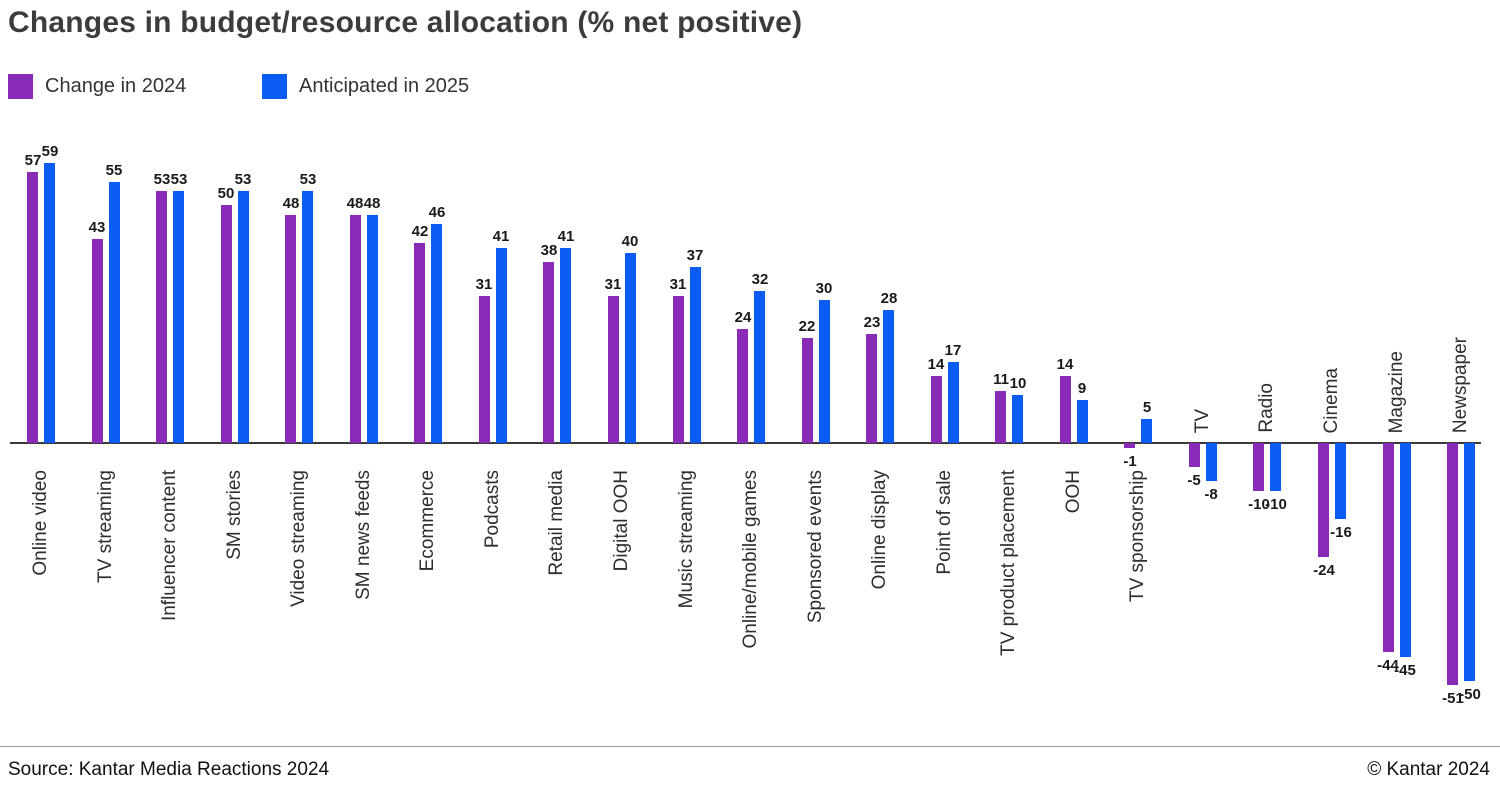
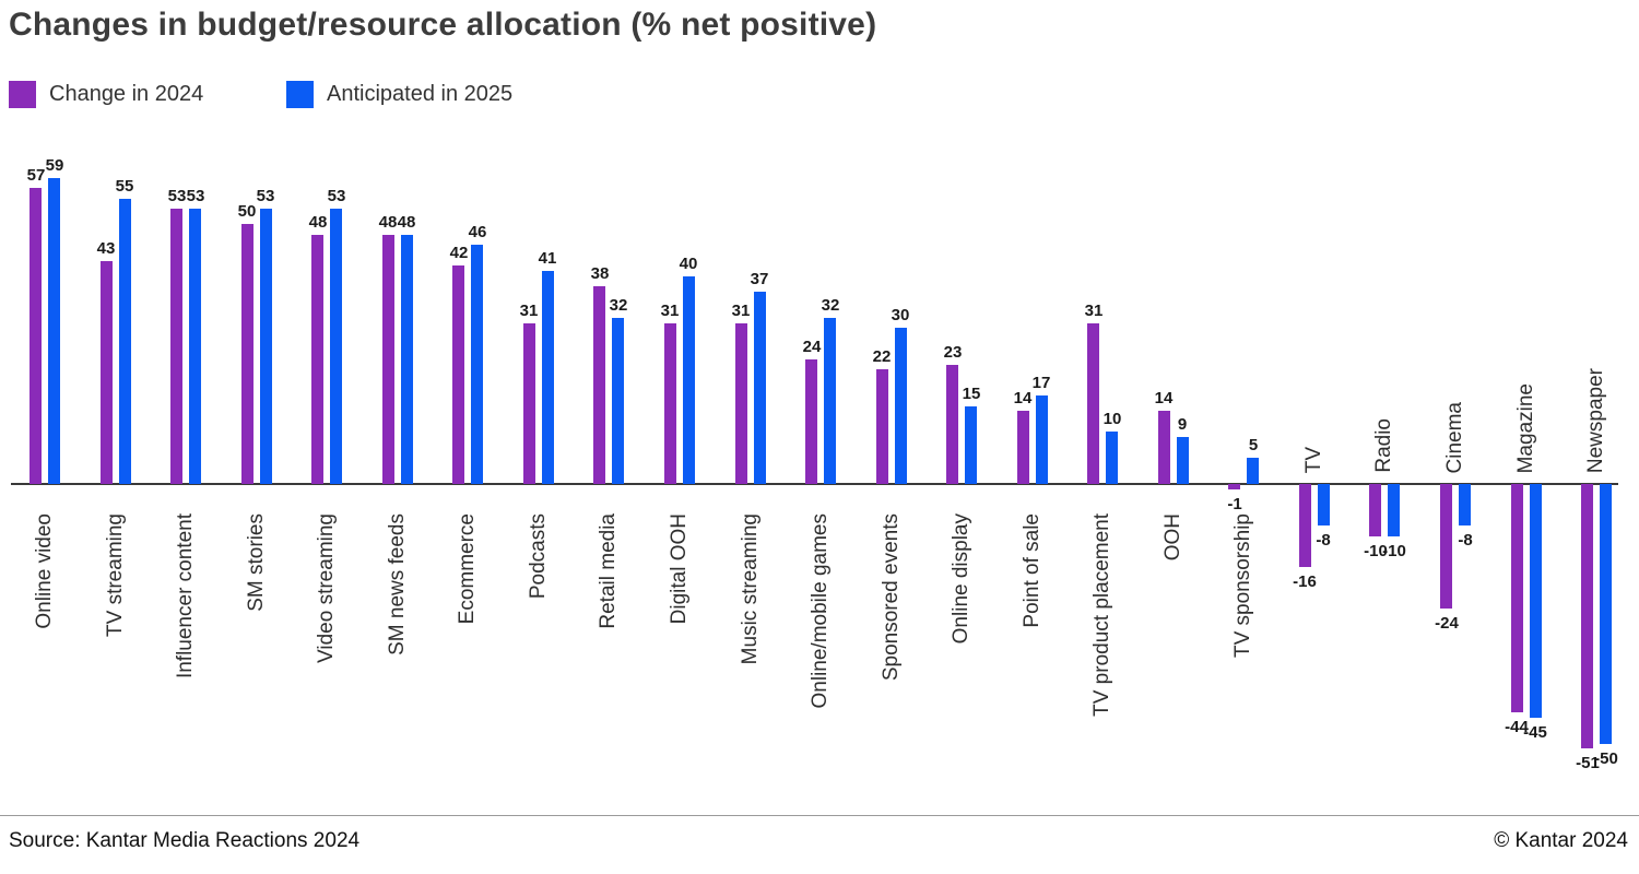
Anticipated in 2025/Retail media: 41 -> 32
Anticipated in 2025/Online display: 28 -> 15
Change in 2024/TV product placement: 11 -> 31
Change in 2024/TV: -5 -> -16
Anticipated in 2025/Cinema: -16 -> -8
